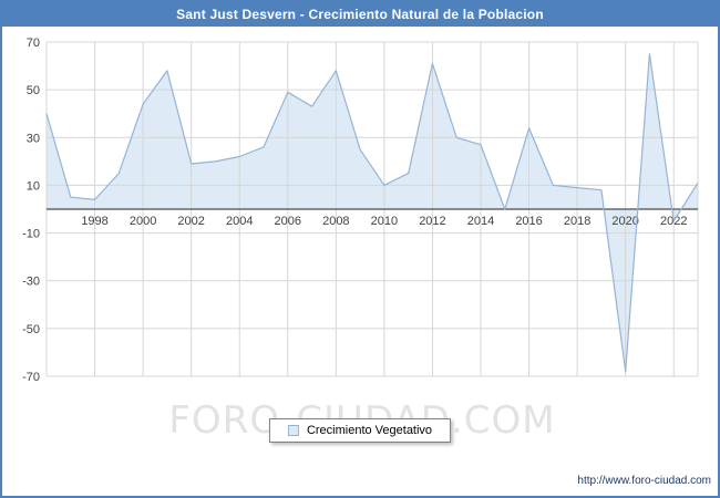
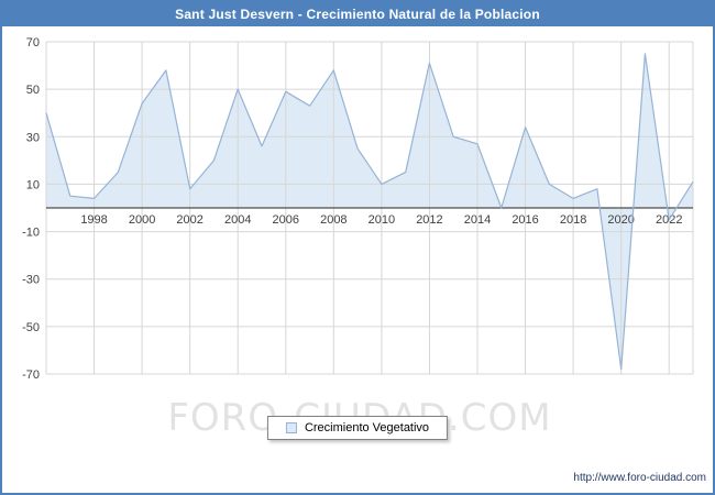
2002: 19 -> 8
2004: 22 -> 50
2018: 9 -> 4
